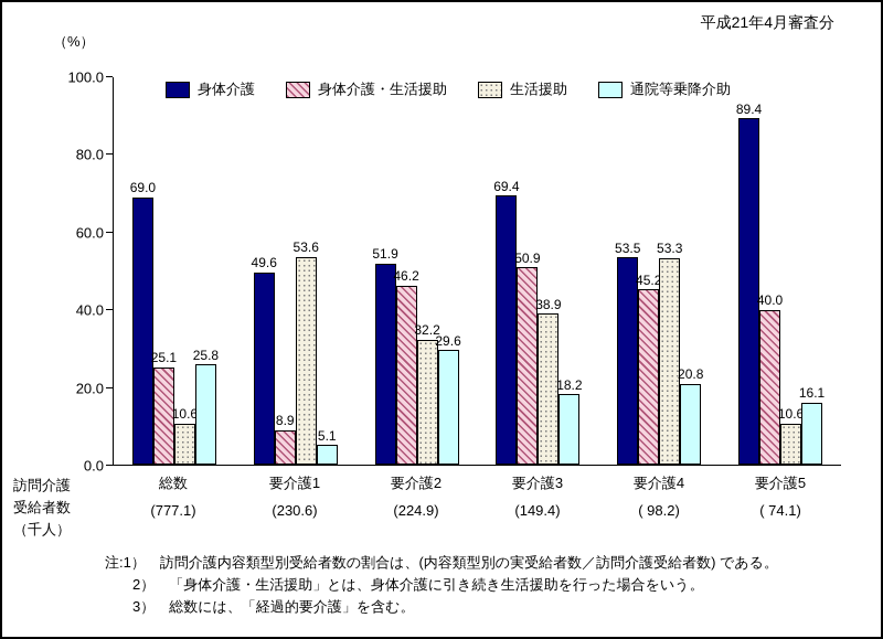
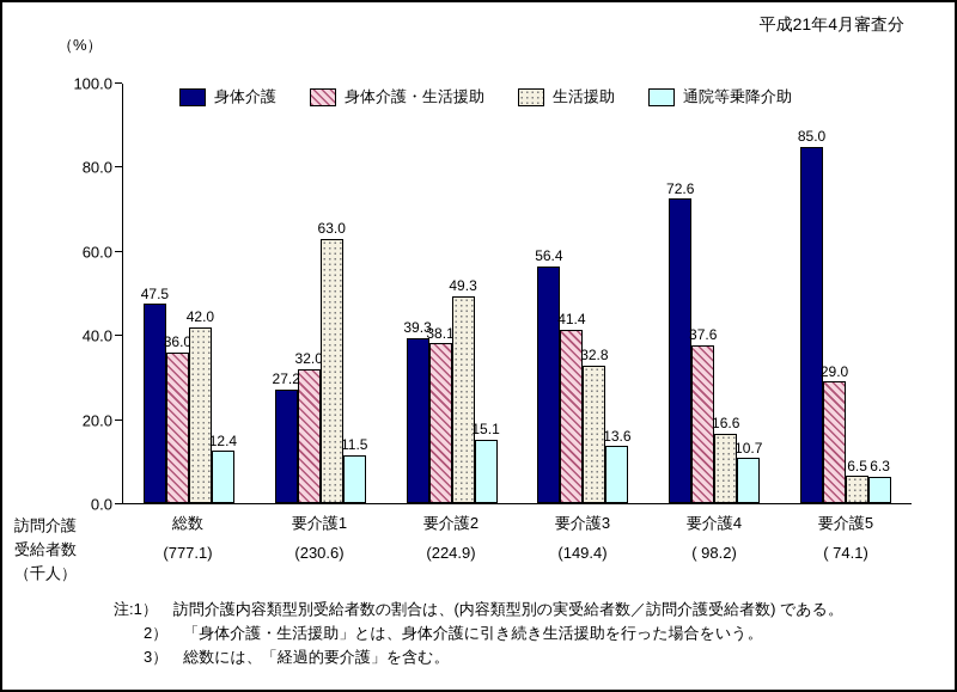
身体介護/総数: 69.0 -> 47.5
身体介護・生活援助/総数: 25.1 -> 36.0
生活援助/総数: 10.6 -> 42.0
通院等乗降介助/総数: 25.8 -> 12.4
身体介護/要介護1: 49.6 -> 27.2
身体介護・生活援助/要介護1: 8.9 -> 32.0
生活援助/要介護1: 53.6 -> 63.0
通院等乗降介助/要介護1: 5.1 -> 11.5
身体介護/要介護2: 51.9 -> 39.3
身体介護・生活援助/要介護2: 46.2 -> 38.1
生活援助/要介護2: 32.2 -> 49.3
通院等乗降介助/要介護2: 29.6 -> 15.1
身体介護/要介護3: 69.4 -> 56.4
身体介護・生活援助/要介護3: 50.9 -> 41.4
生活援助/要介護3: 38.9 -> 32.8
通院等乗降介助/要介護3: 18.2 -> 13.6
身体介護/要介護4: 53.5 -> 72.6
身体介護・生活援助/要介護4: 45.2 -> 37.6
生活援助/要介護4: 53.3 -> 16.6
通院等乗降介助/要介護4: 20.8 -> 10.7
身体介護/要介護5: 89.4 -> 85.0
身体介護・生活援助/要介護5: 40.0 -> 29.0
生活援助/要介護5: 10.6 -> 6.5
通院等乗降介助/要介護5: 16.1 -> 6.3
